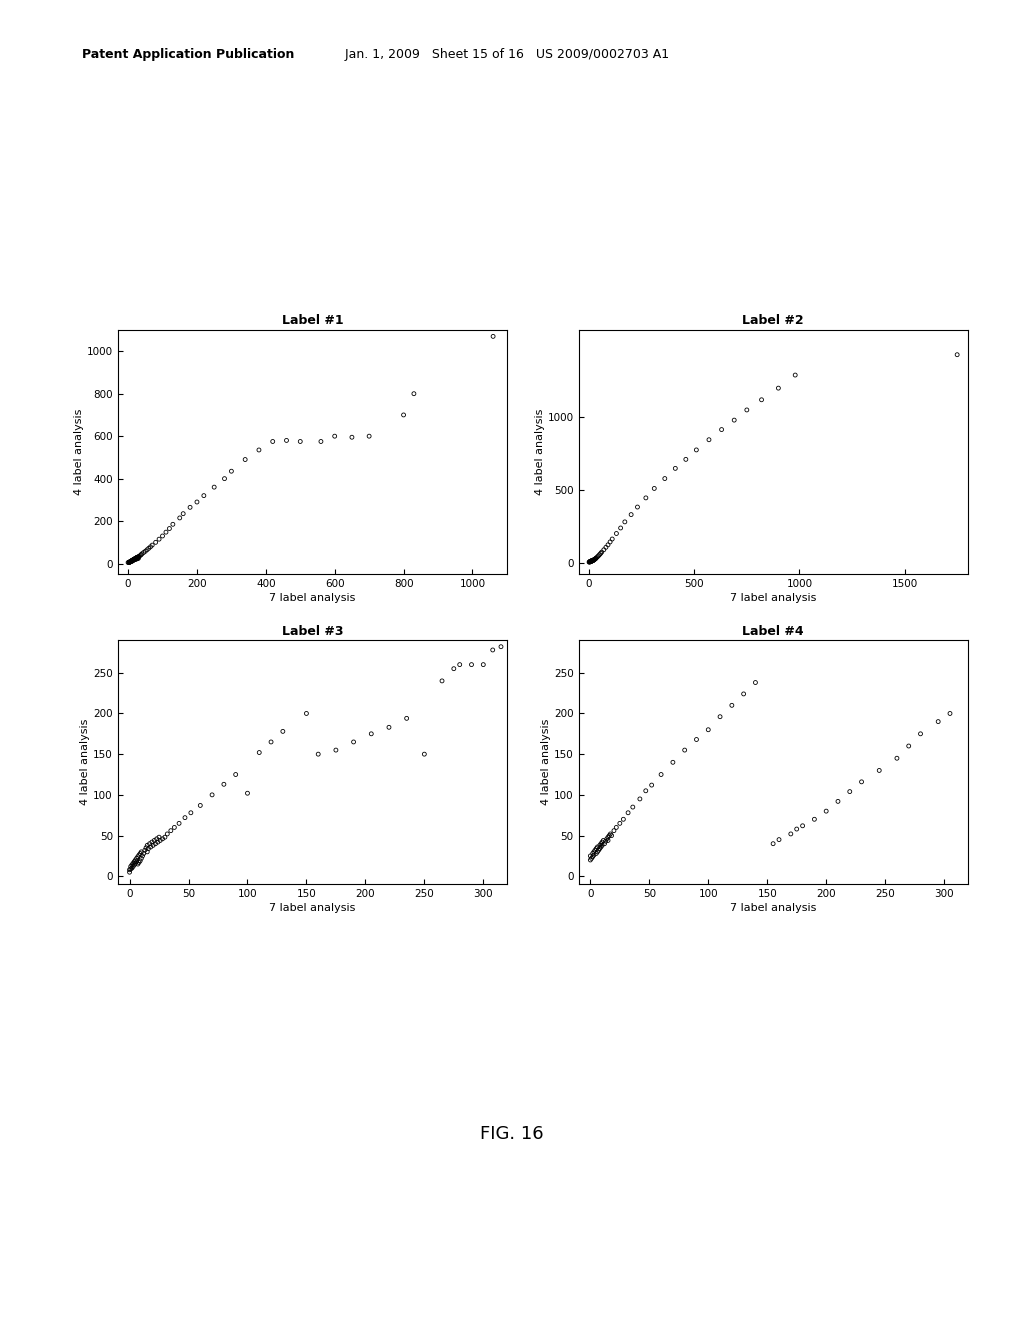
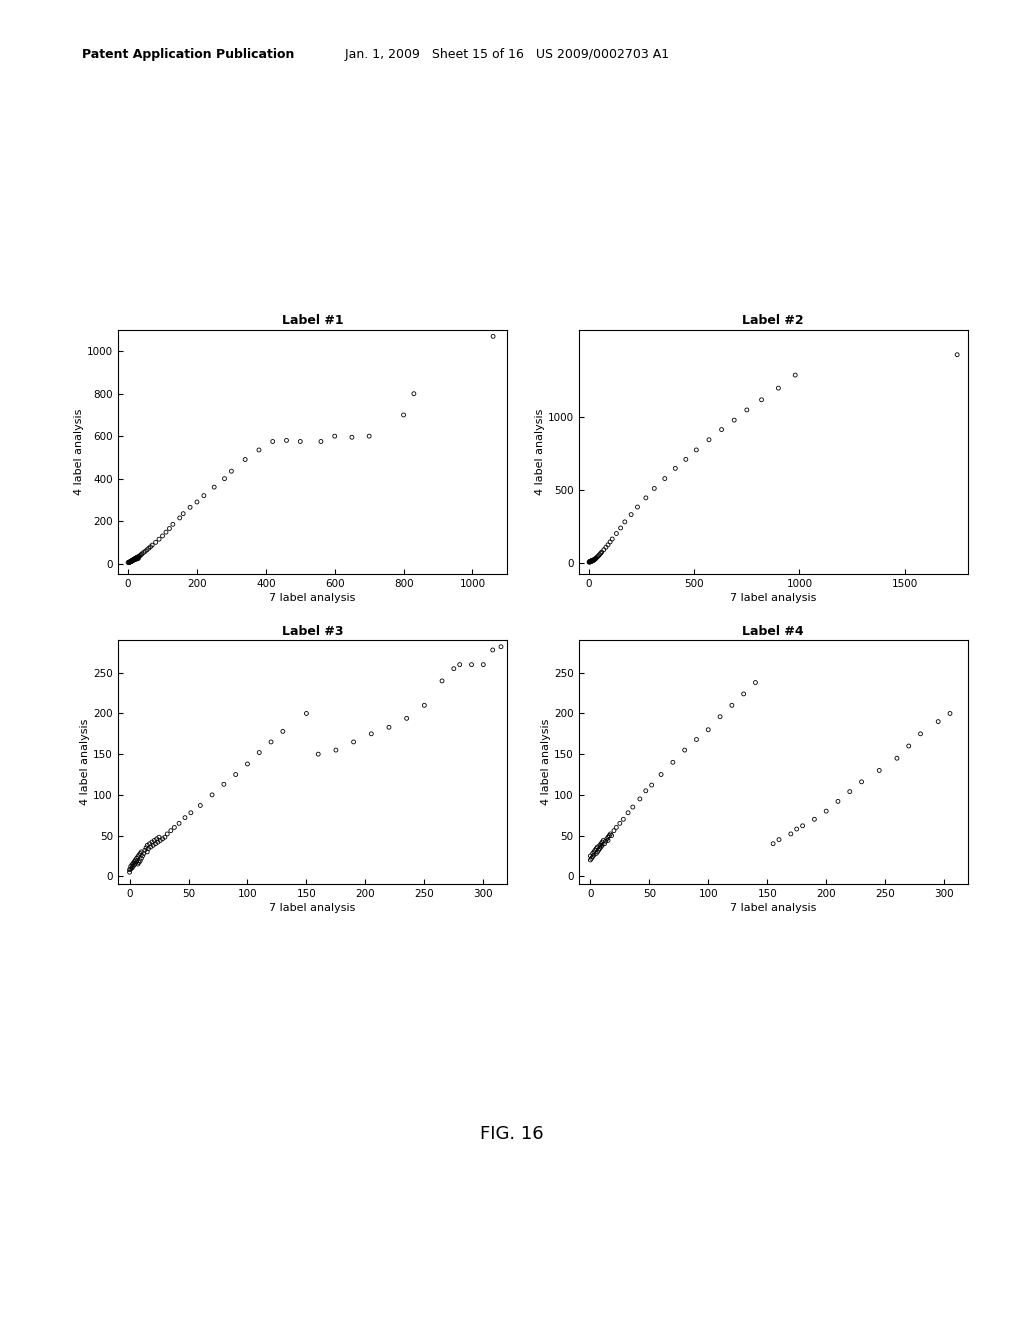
Label #3/100: 102 -> 138
Label #3/250: 150 -> 210
